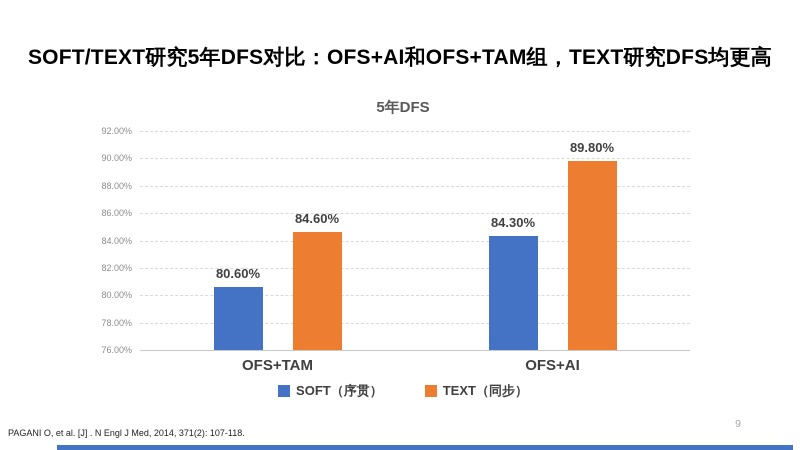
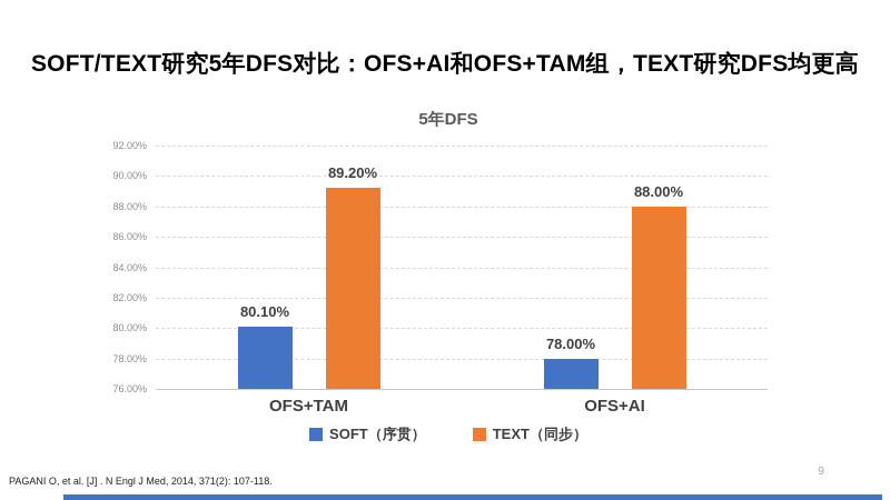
SOFT（序贯）/OFS+TAM: 80.60% -> 80.10%
TEXT（同步）/OFS+TAM: 84.60% -> 89.20%
SOFT（序贯）/OFS+AI: 84.30% -> 78.00%
TEXT（同步）/OFS+AI: 89.80% -> 88.00%
